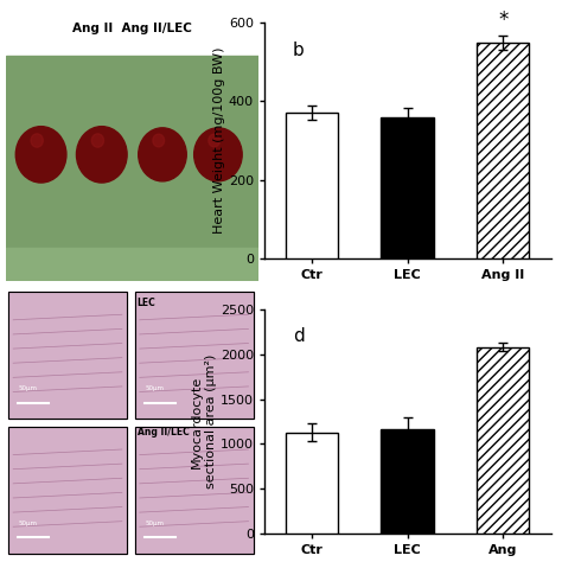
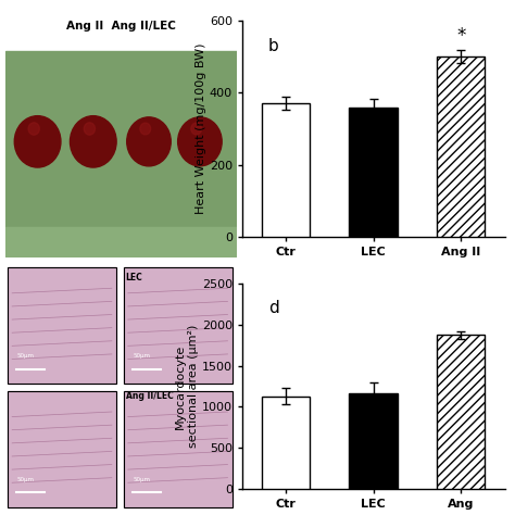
Ang II: 550 -> 500
Ang: 2080 -> 1870
